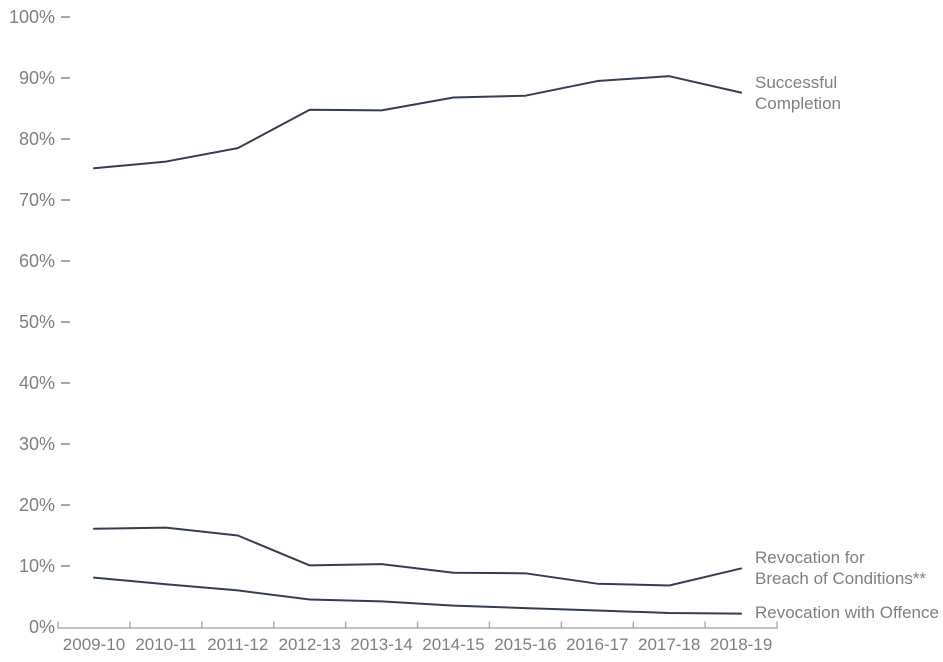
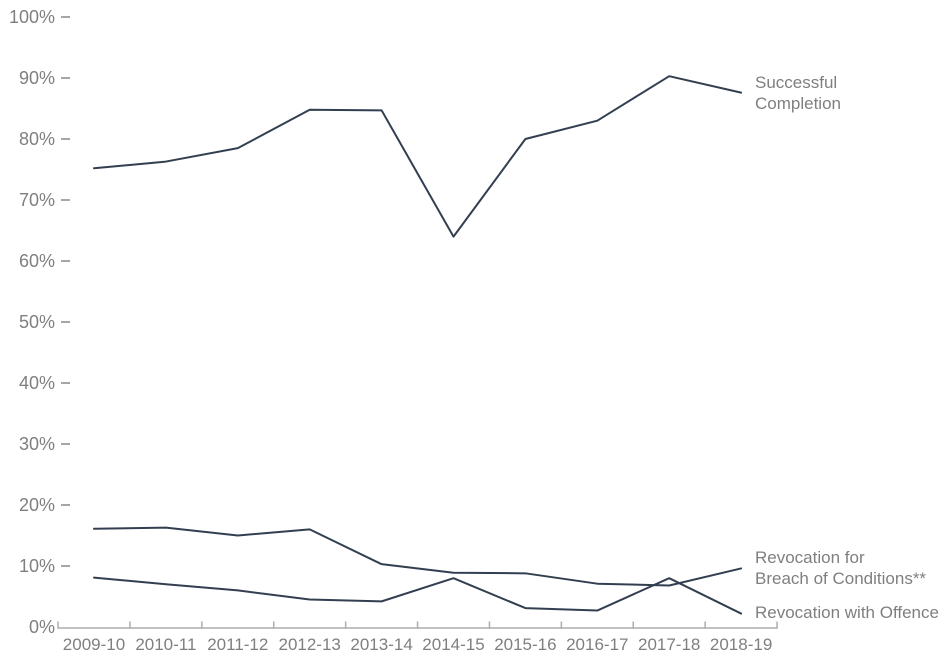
Revocation for Breach of Conditions**/2012-13: 10% -> 16%
Successful Completion/2014-15: 87% -> 64%
Revocation with Offence/2014-15: 4% -> 8%
Successful Completion/2015-16: 87% -> 80%
Successful Completion/2016-17: 90% -> 83%
Revocation with Offence/2017-18: 2% -> 8%
